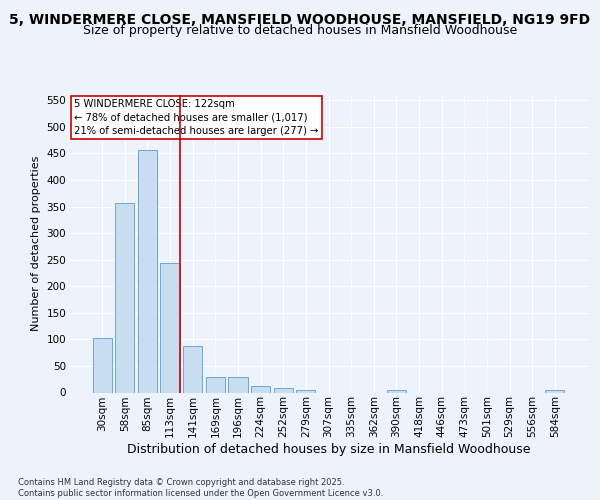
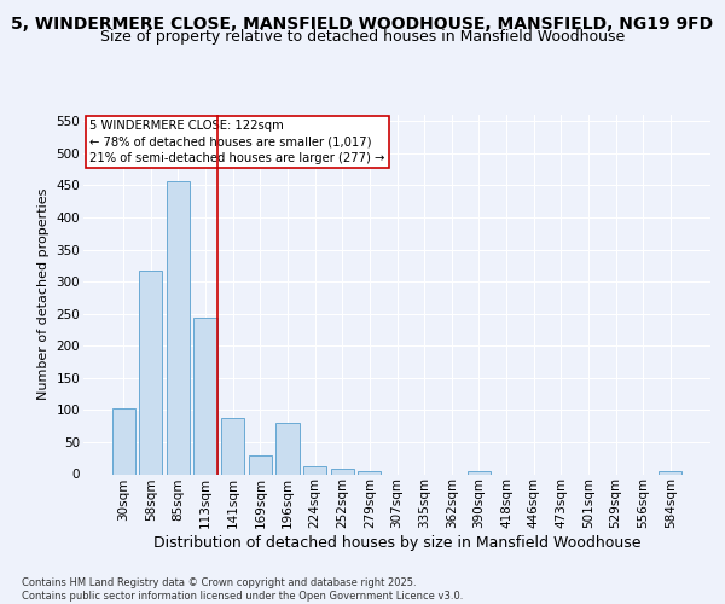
58sqm: 356 -> 318
196sqm: 30 -> 80
